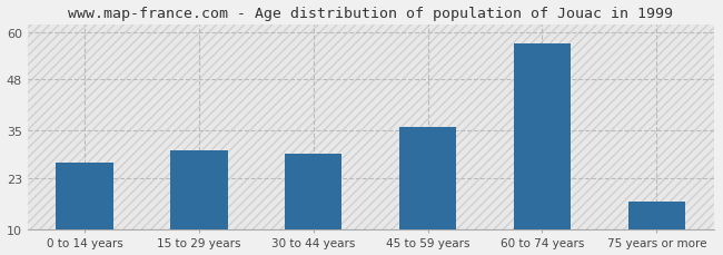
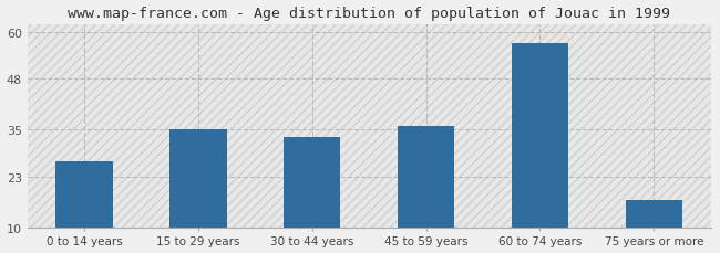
15 to 29 years: 30 -> 35
30 to 44 years: 29 -> 33
